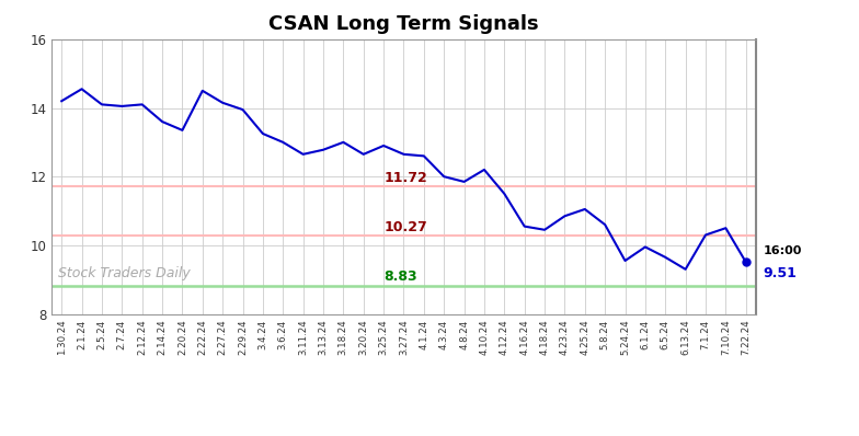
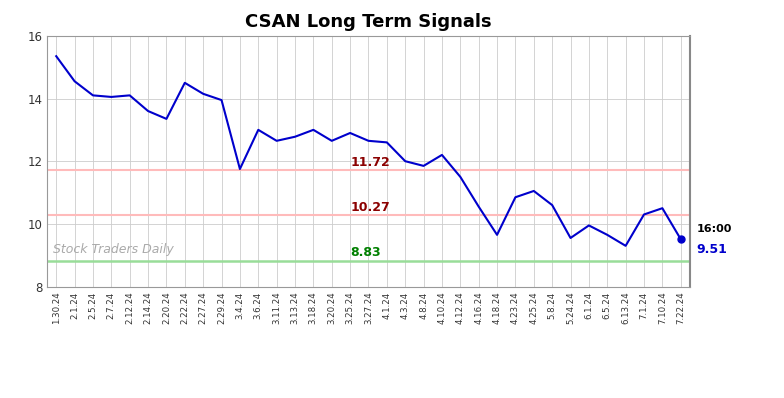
1.30.24: 14.20 -> 15.35
3.4.24: 13.25 -> 11.75
4.18.24: 10.45 -> 9.65
